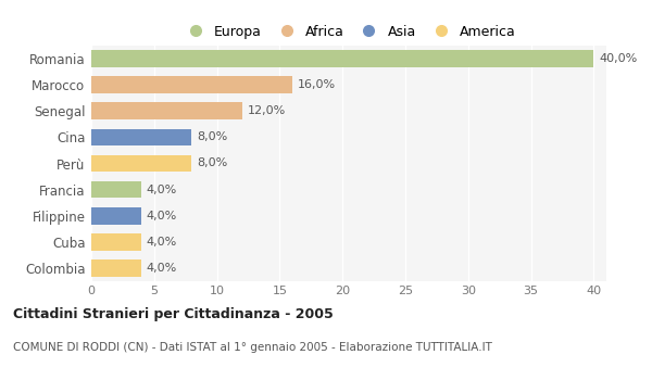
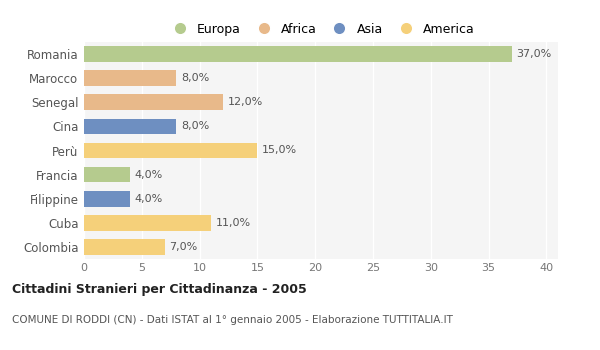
Romania: 40,0% -> 37,0%
Marocco: 16,0% -> 8,0%
Perù: 8,0% -> 15,0%
Cuba: 4,0% -> 11,0%
Colombia: 4,0% -> 7,0%
